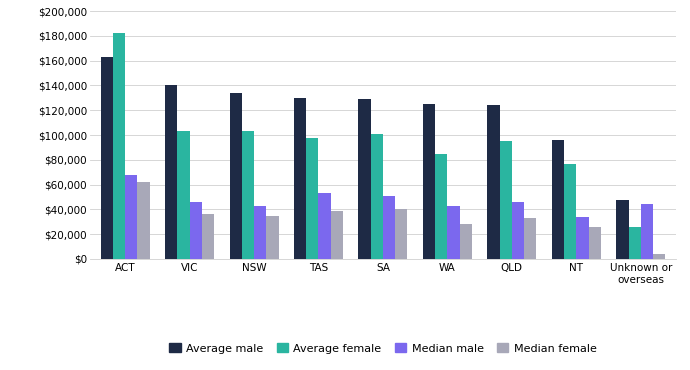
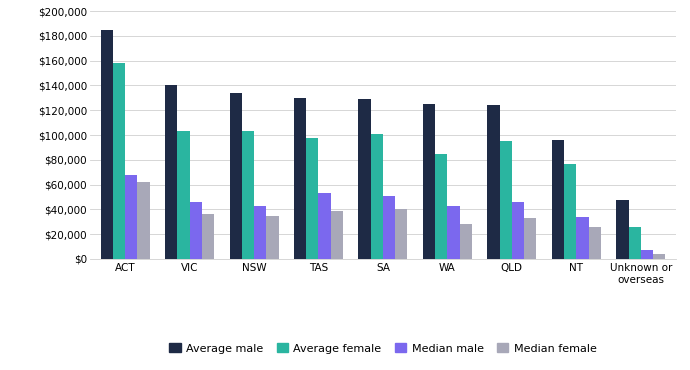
Average male/ACT: $163,000 -> $185,000
Average female/ACT: $182,000 -> $158,000
Median male/Unknown or overseas: $44,000 -> $7,000
